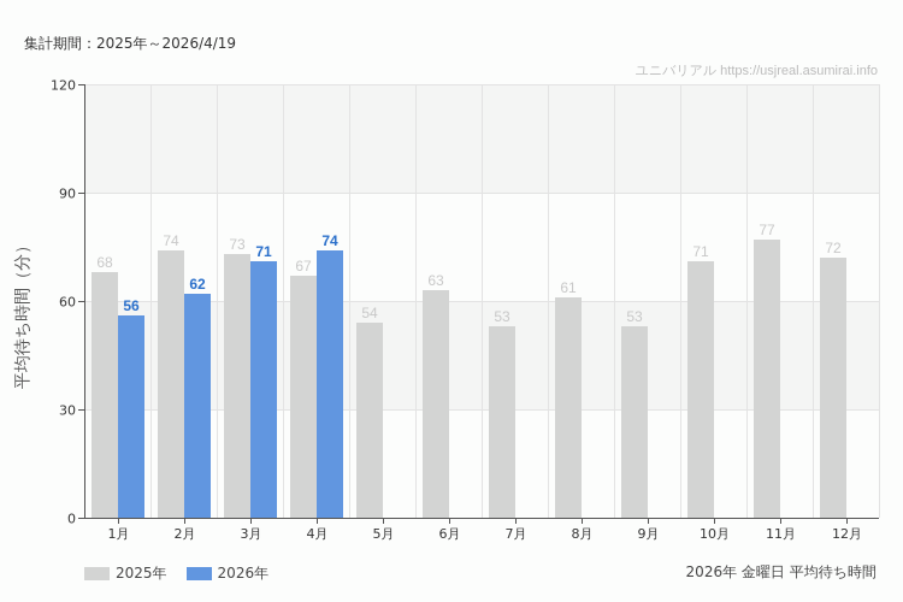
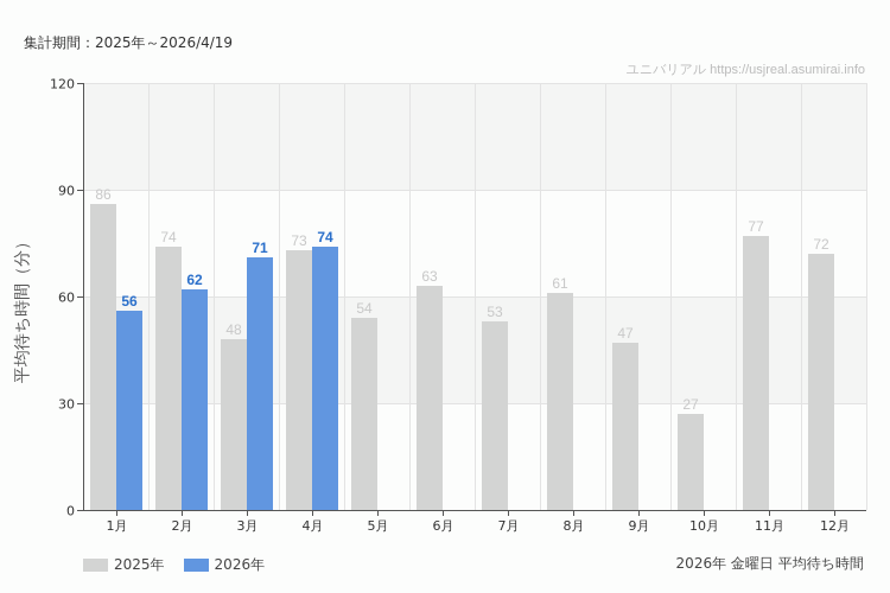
2025年/1月: 68 -> 86
2025年/3月: 73 -> 48
2025年/4月: 67 -> 73
2025年/9月: 53 -> 47
2025年/10月: 71 -> 27
